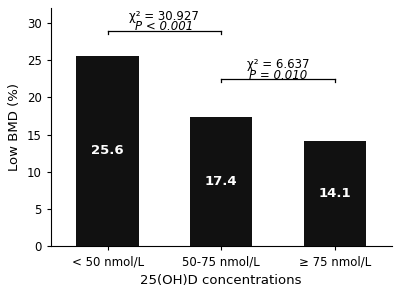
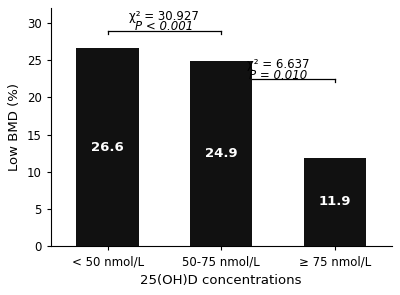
< 50 nmol/L: 25.6 -> 26.6
50-75 nmol/L: 17.4 -> 24.9
≥ 75 nmol/L: 14.1 -> 11.9
